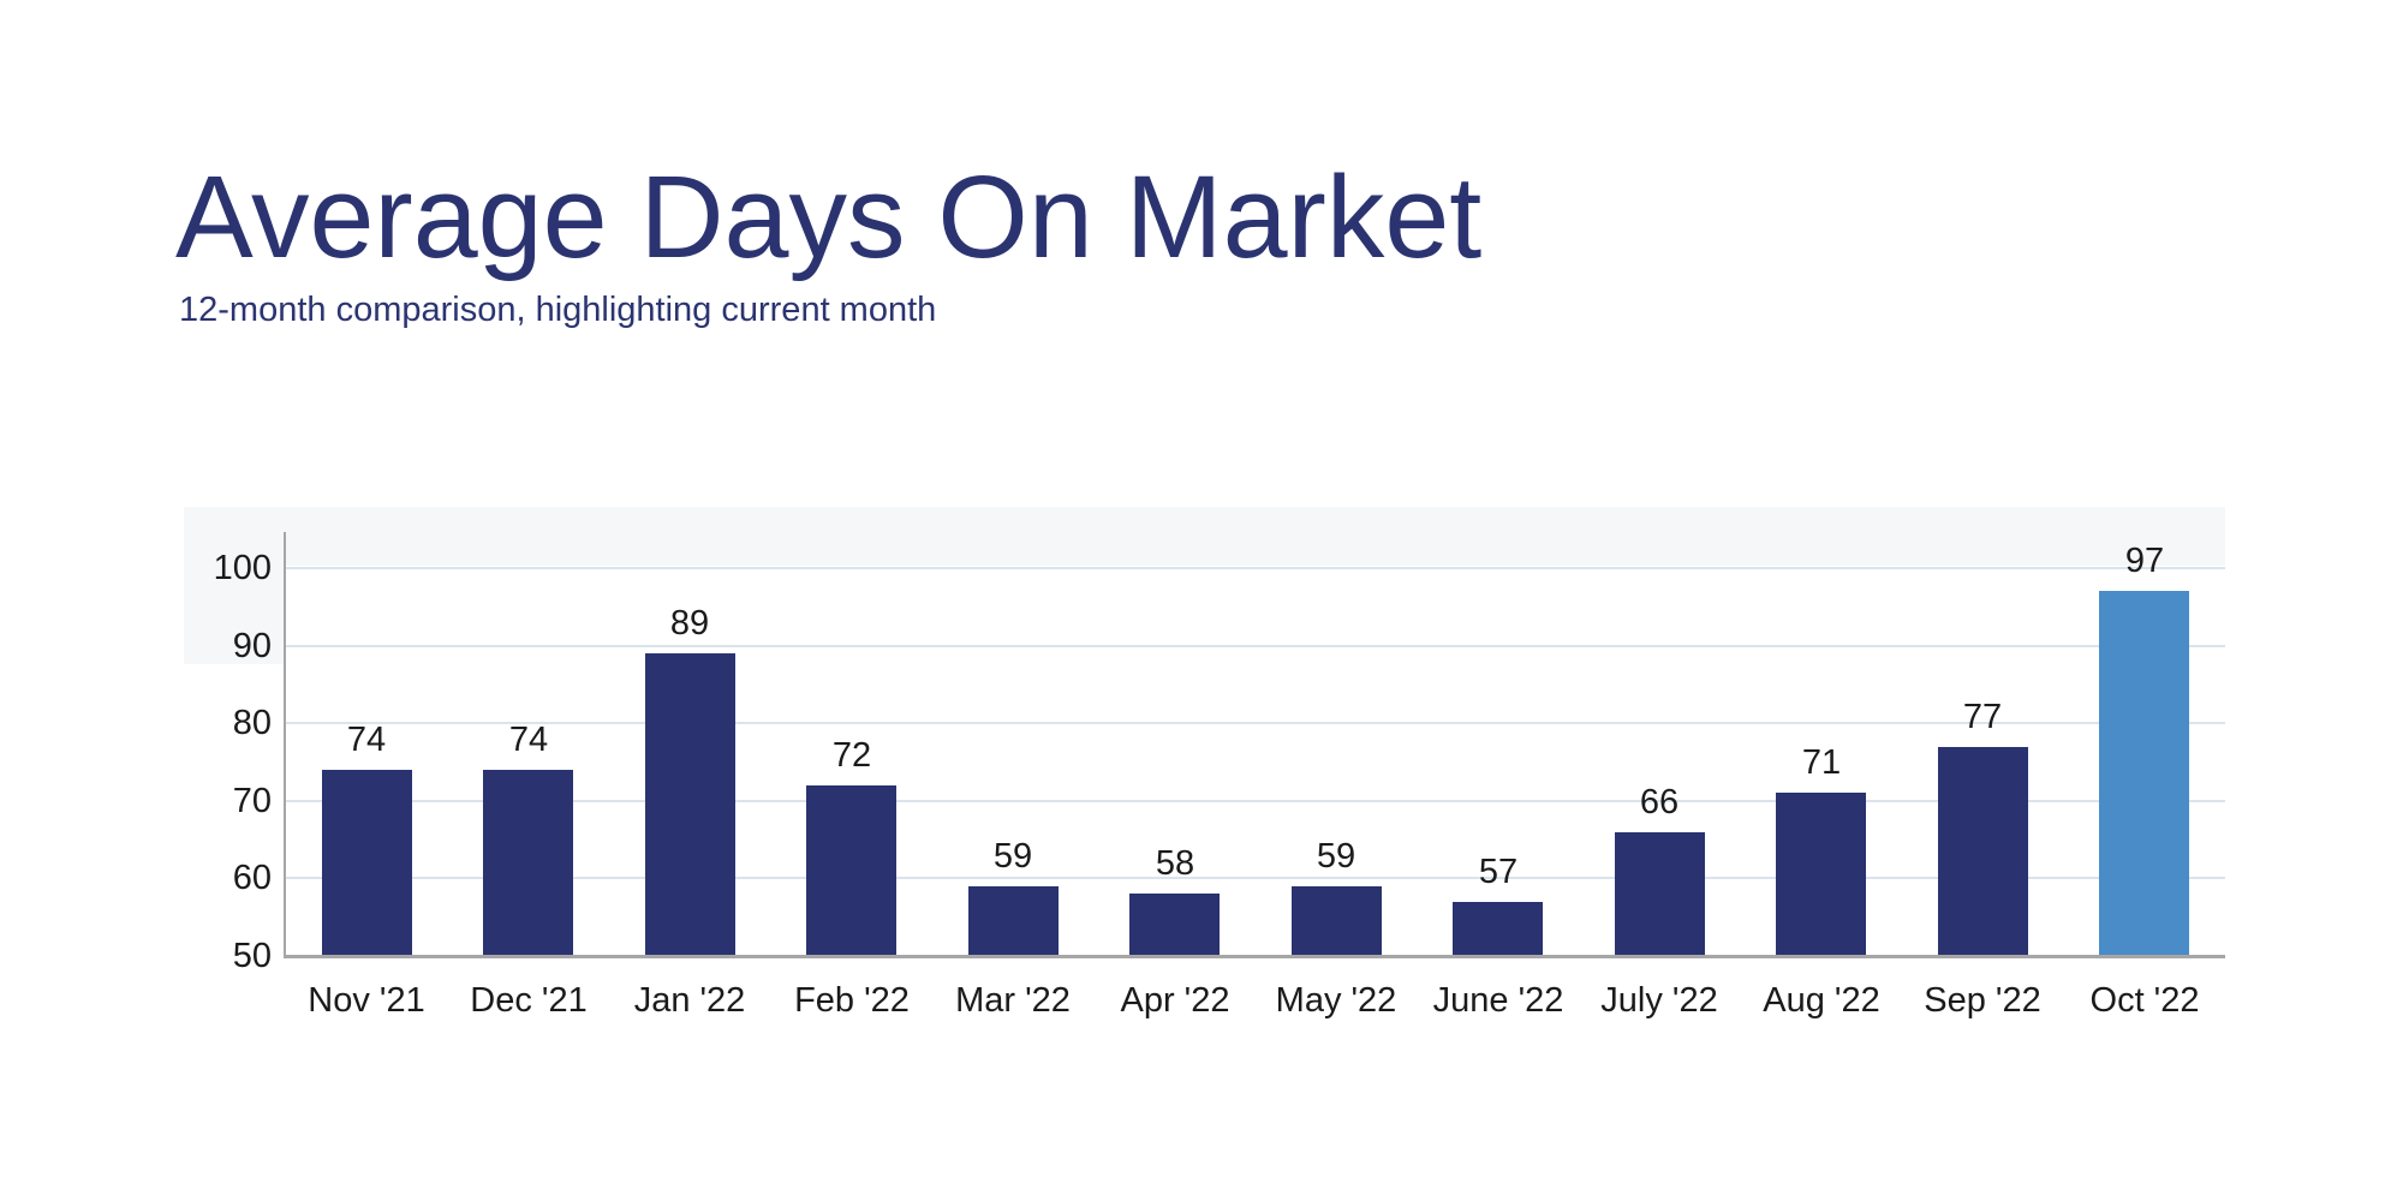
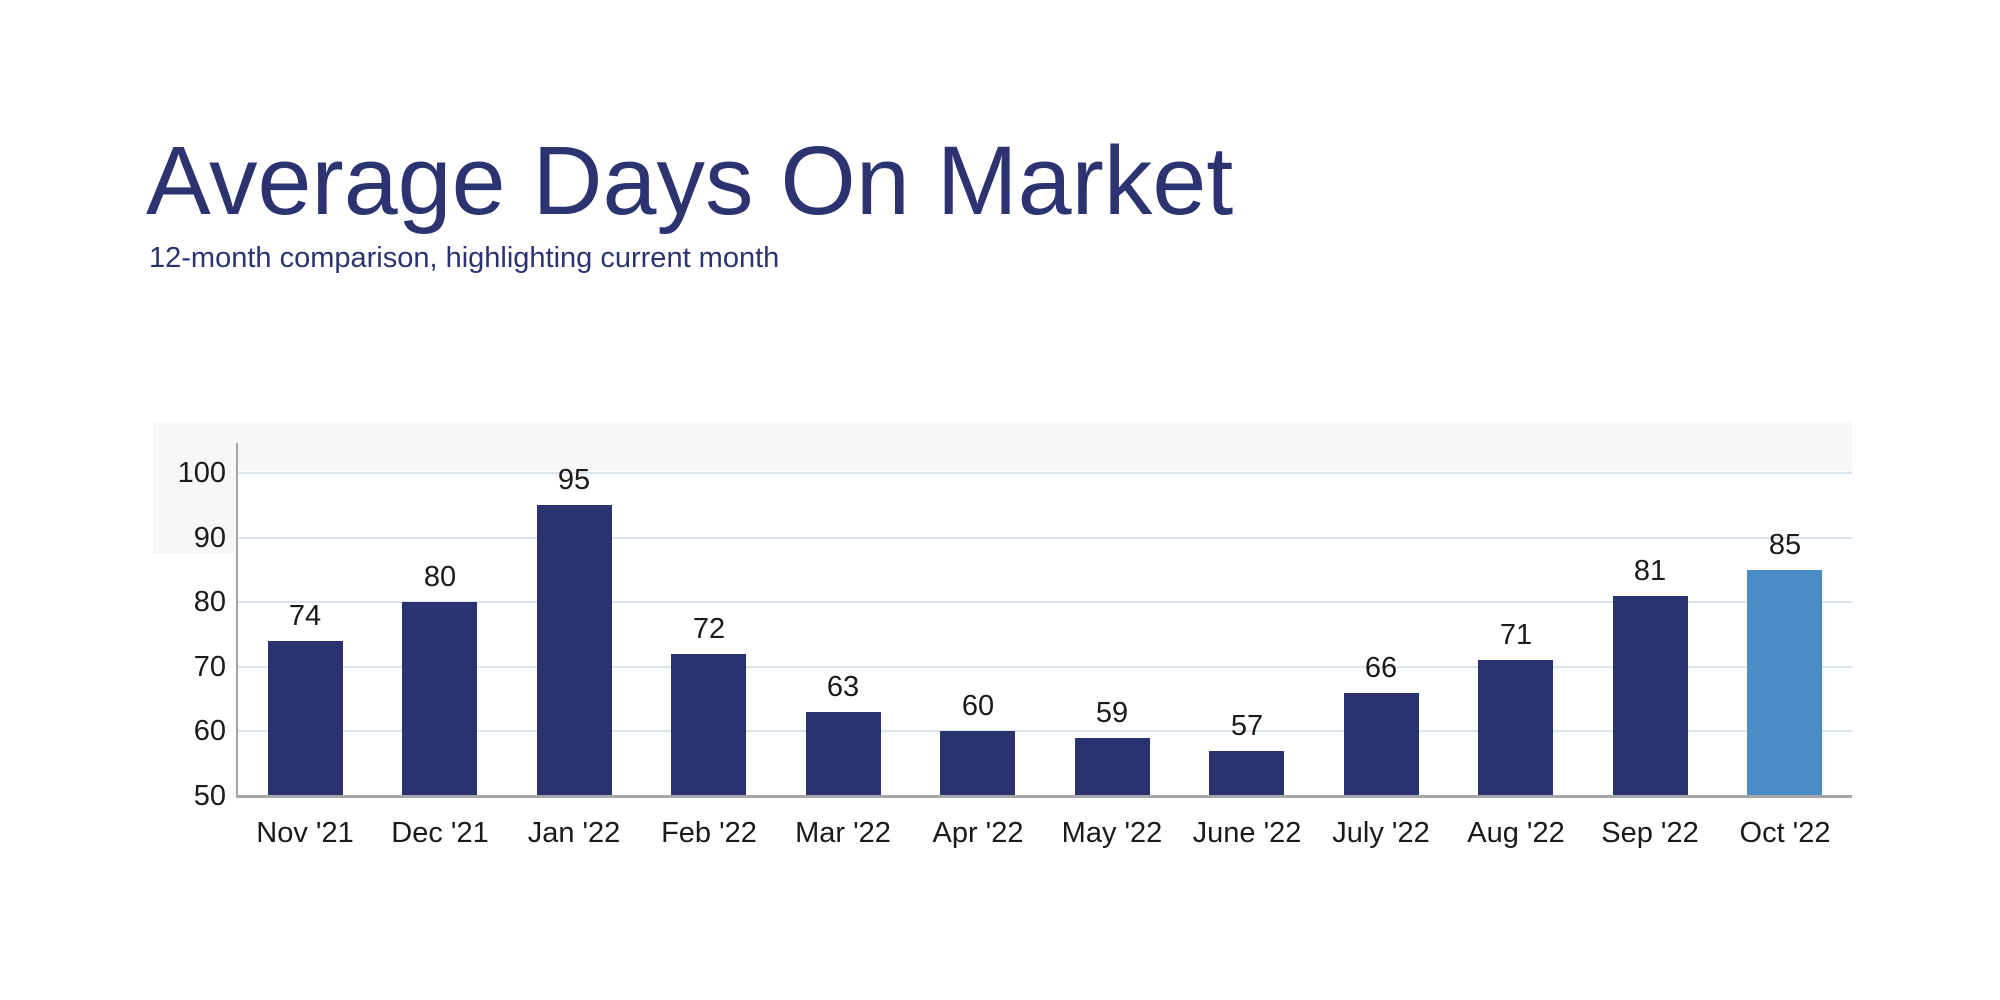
Dec '21: 74 -> 80
Jan '22: 89 -> 95
Mar '22: 59 -> 63
Apr '22: 58 -> 60
Sep '22: 77 -> 81
Oct '22: 97 -> 85
